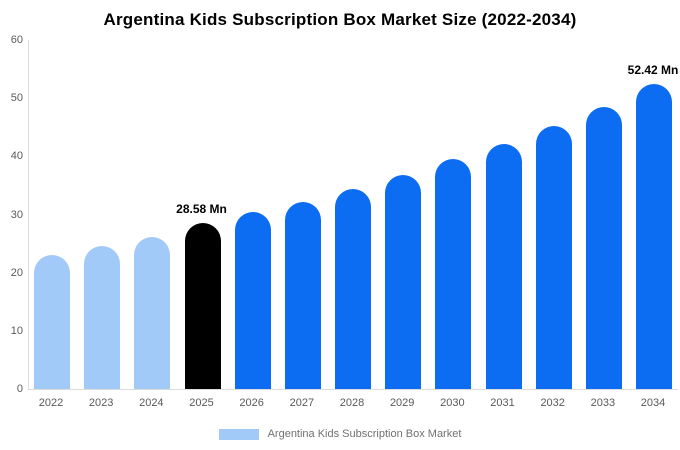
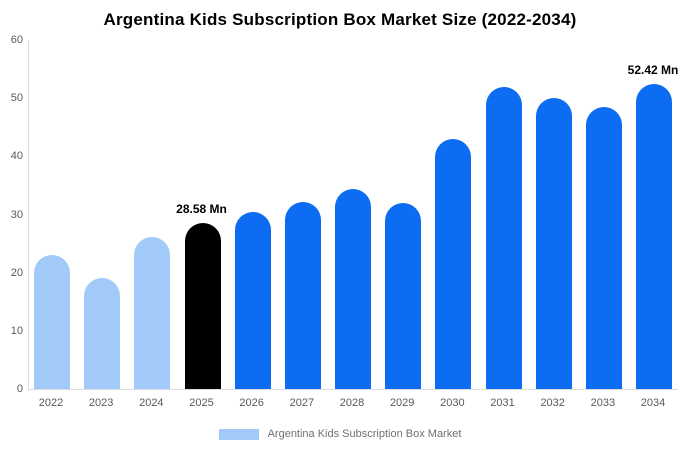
2023: 25 -> 19
2029: 37 -> 32
2030: 40 -> 43
2031: 42 -> 52
2032: 45 -> 50
